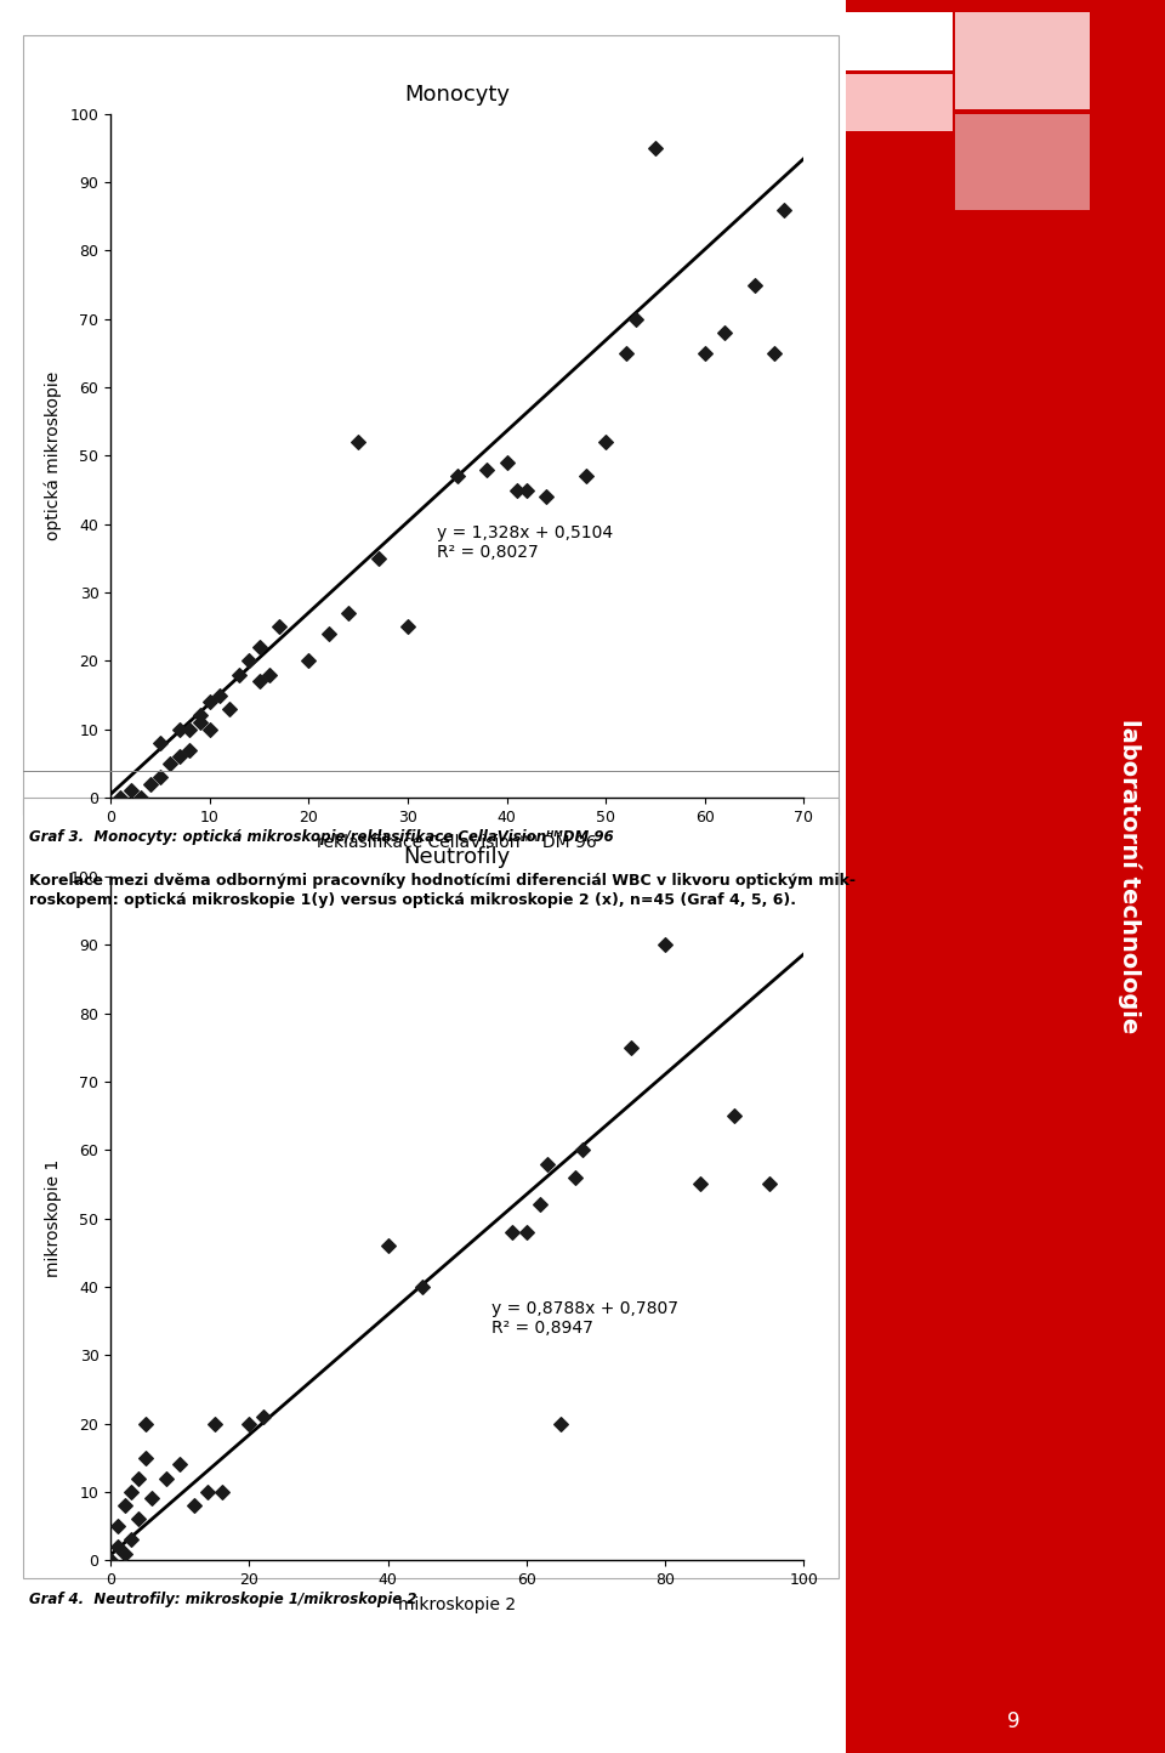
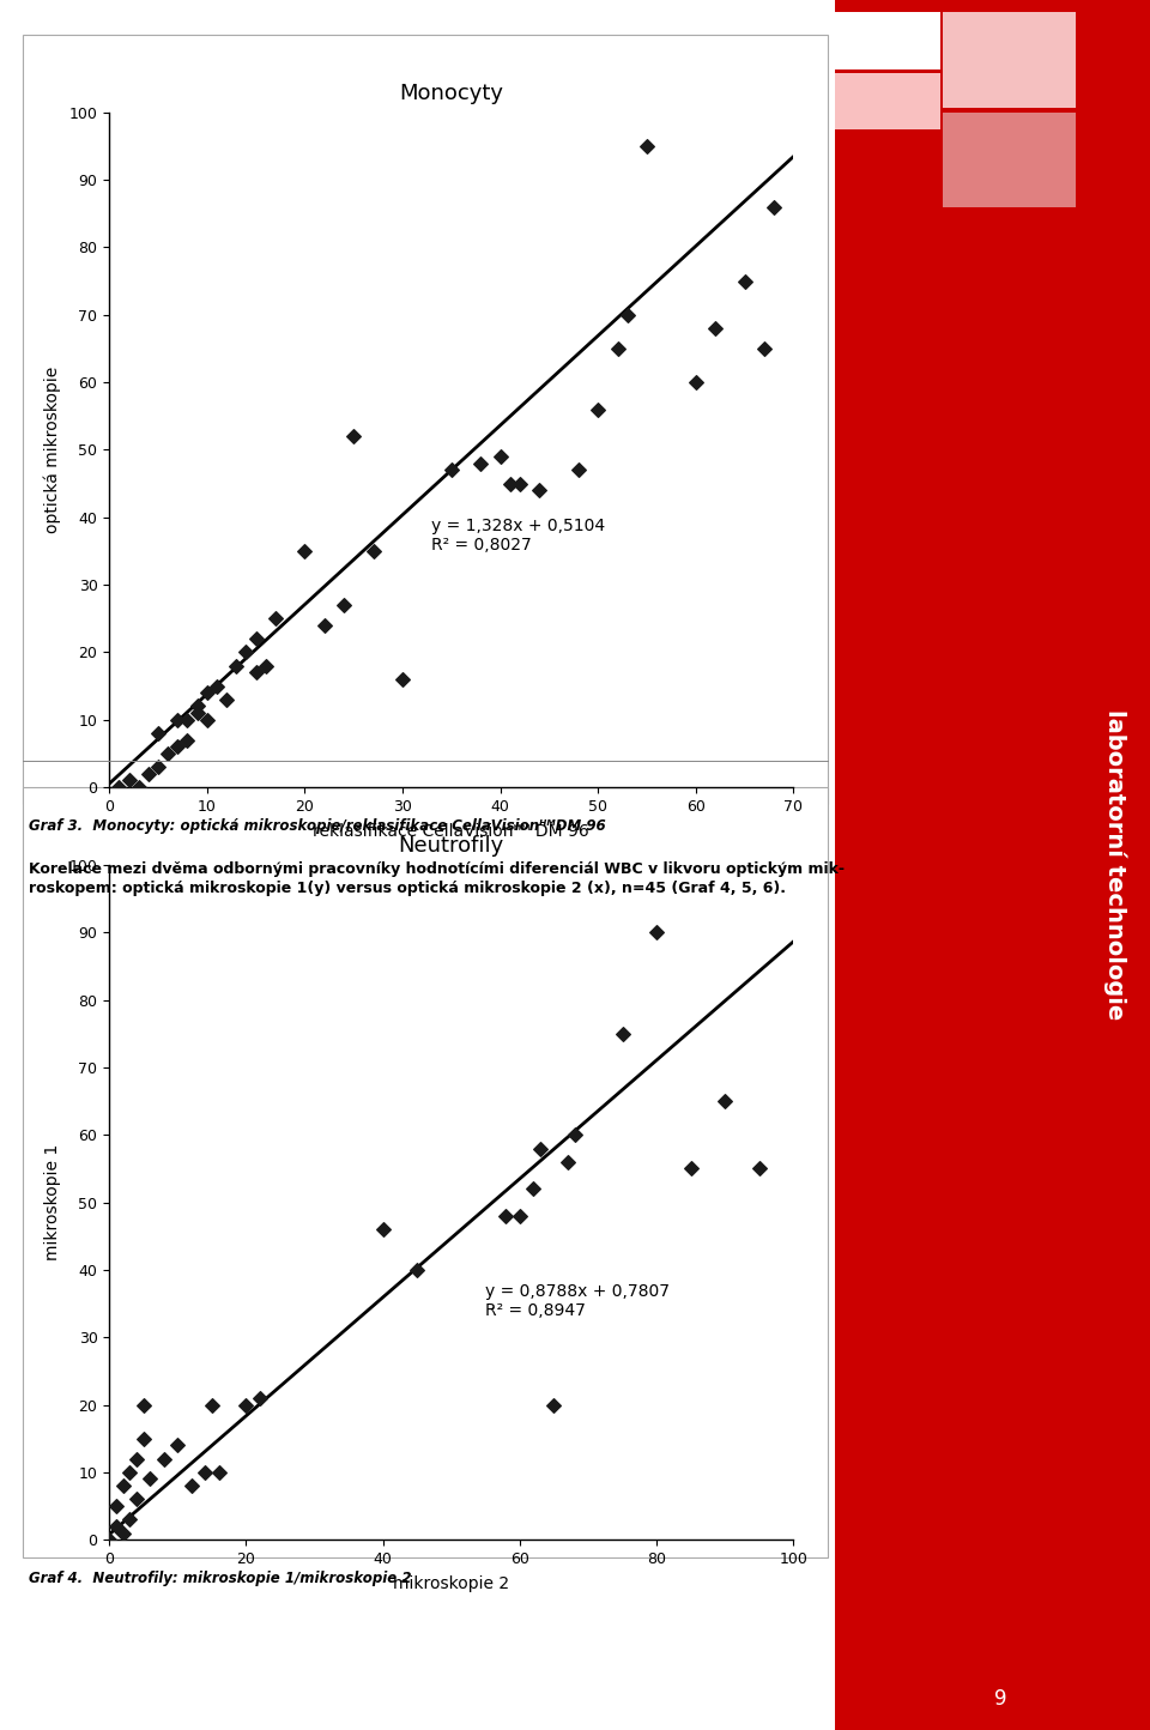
Monocyty/20: 20 -> 35
Monocyty/30: 25 -> 16
Monocyty/50: 52 -> 56
Monocyty/60: 65 -> 60
